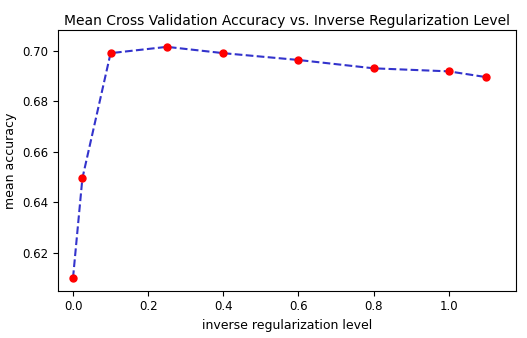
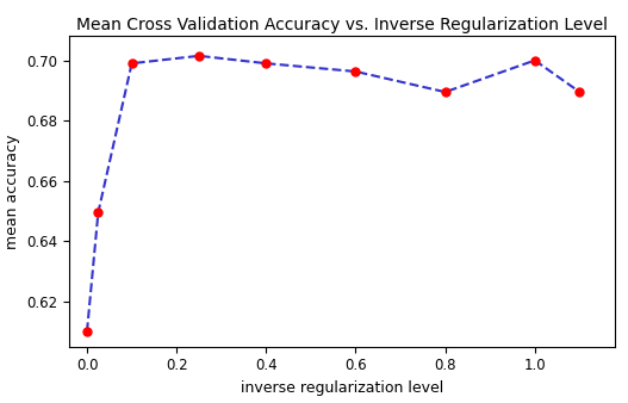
0.8: 0.6930 -> 0.6895
1.0: 0.6918 -> 0.7000
